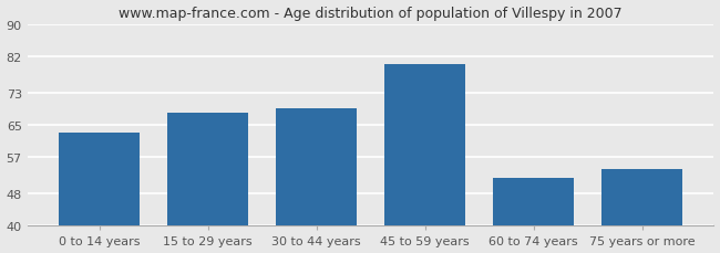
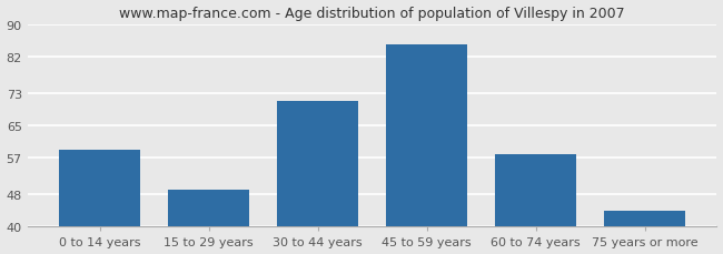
0 to 14 years: 63 -> 59
15 to 29 years: 68 -> 49
30 to 44 years: 69 -> 71
45 to 59 years: 80 -> 85
60 to 74 years: 52 -> 58
75 years or more: 54 -> 44
